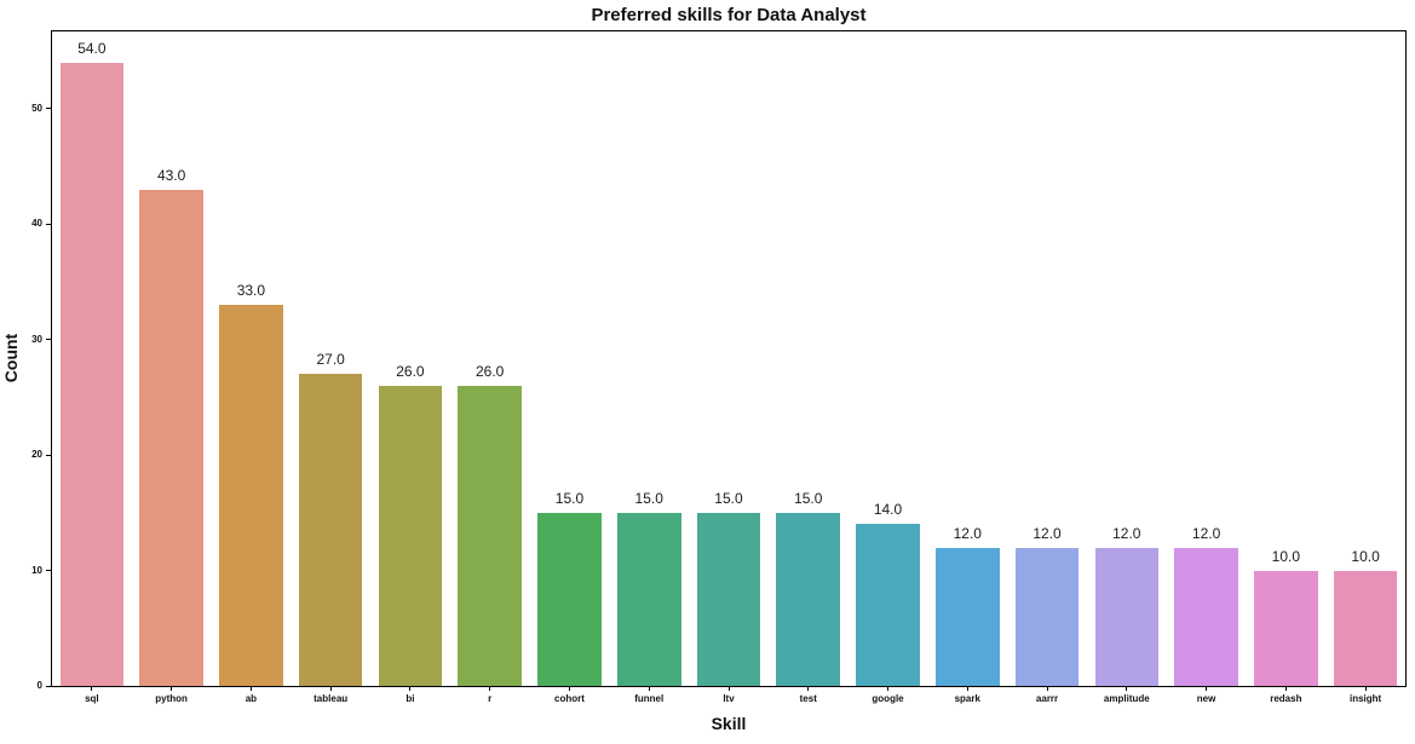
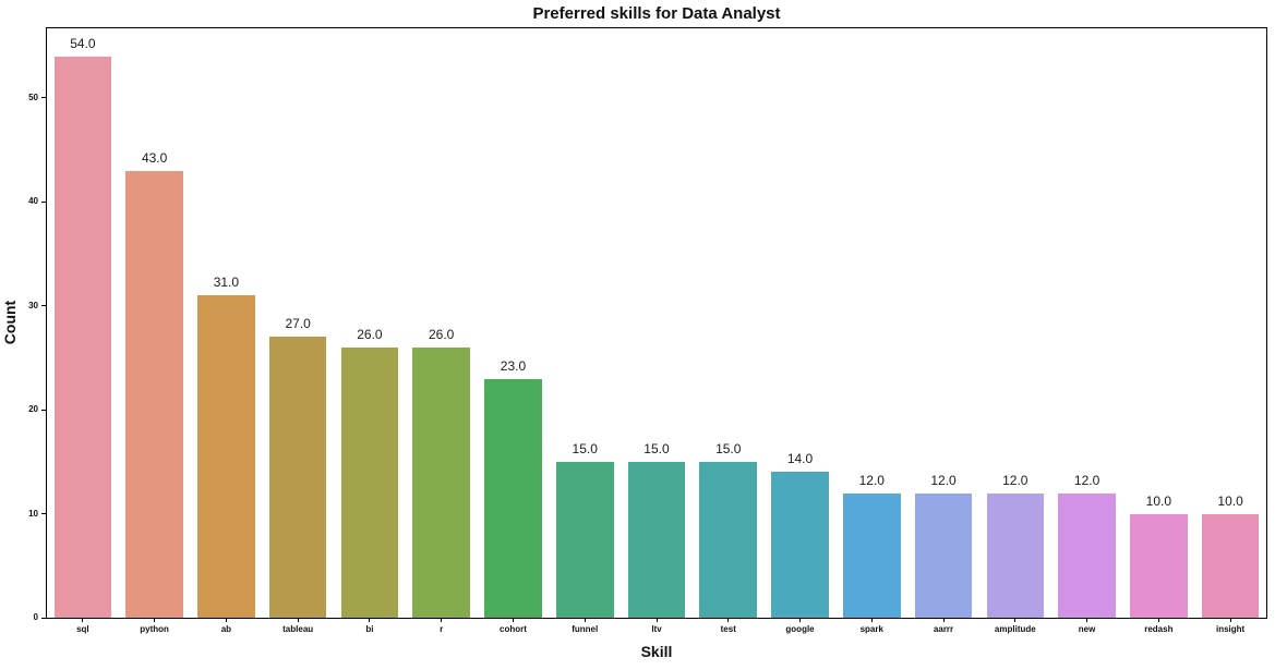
ab: 33.0 -> 31.0
cohort: 15.0 -> 23.0
